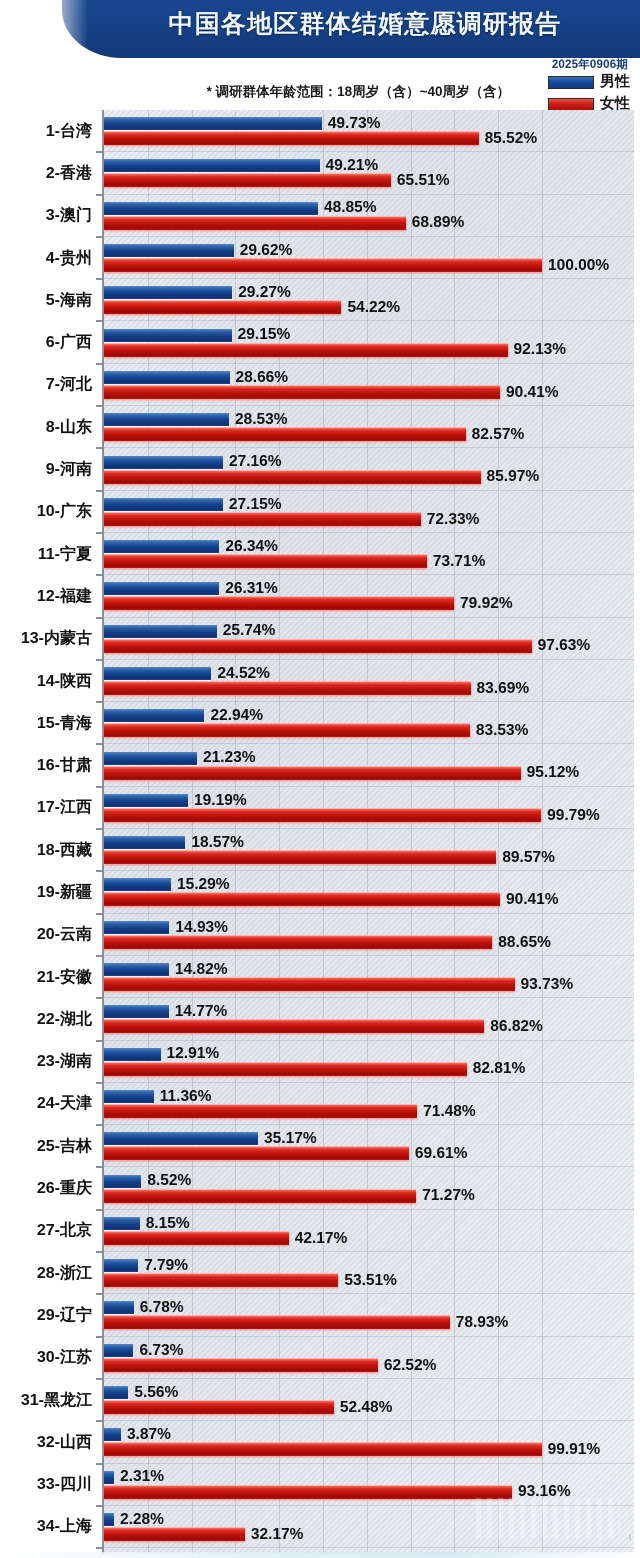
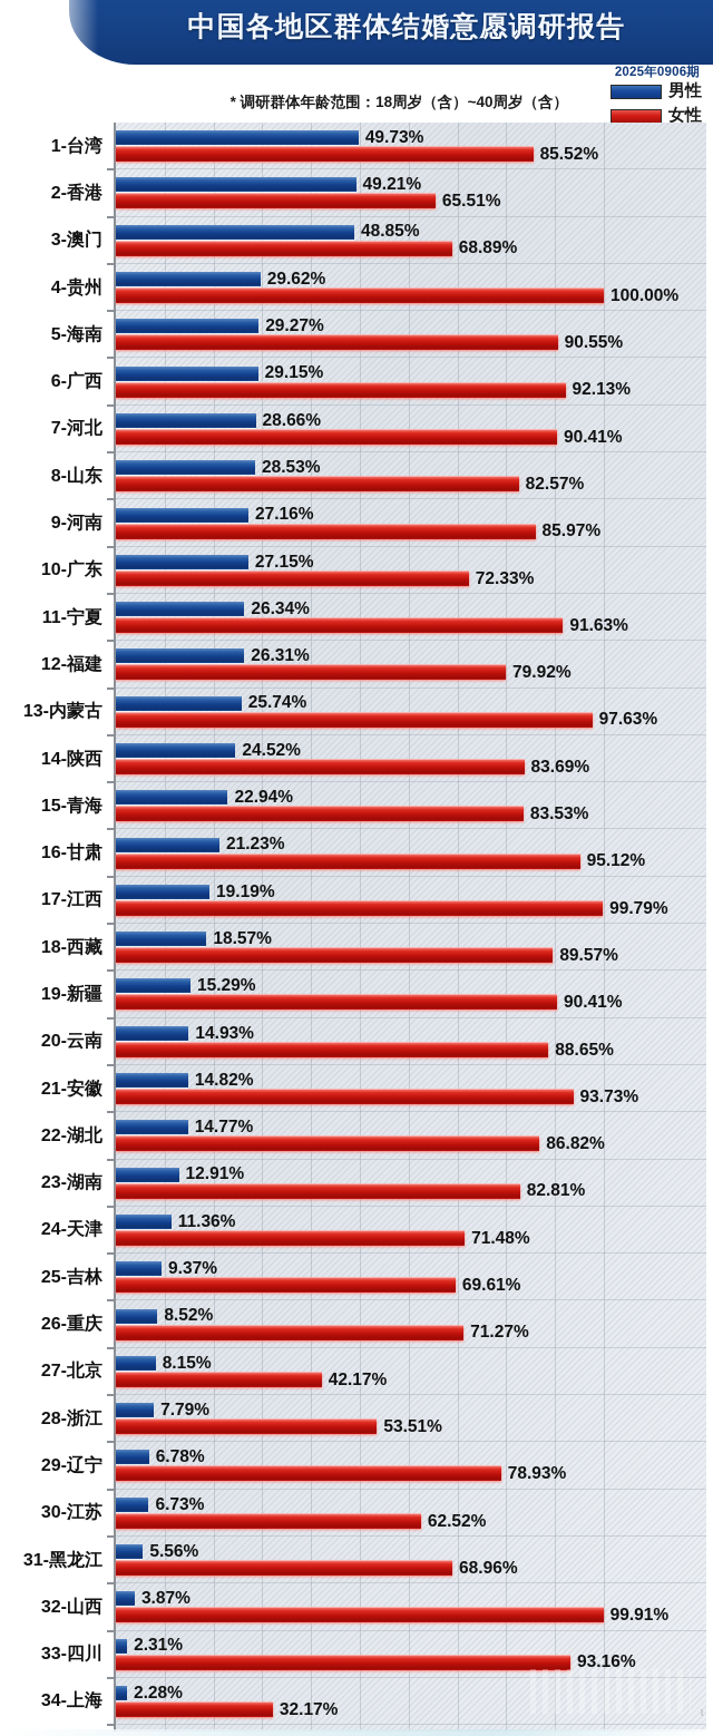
女性/5-海南: 54.22% -> 90.55%
女性/11-宁夏: 73.71% -> 91.63%
男性/25-吉林: 35.17% -> 9.37%
女性/31-黑龙江: 52.48% -> 68.96%
